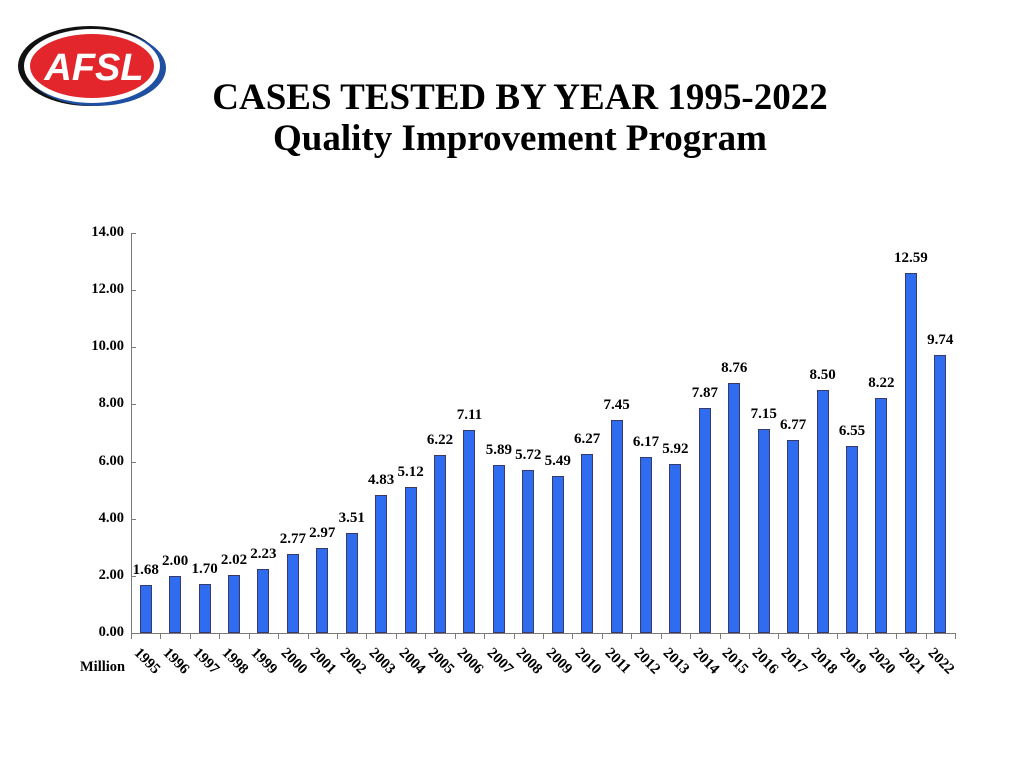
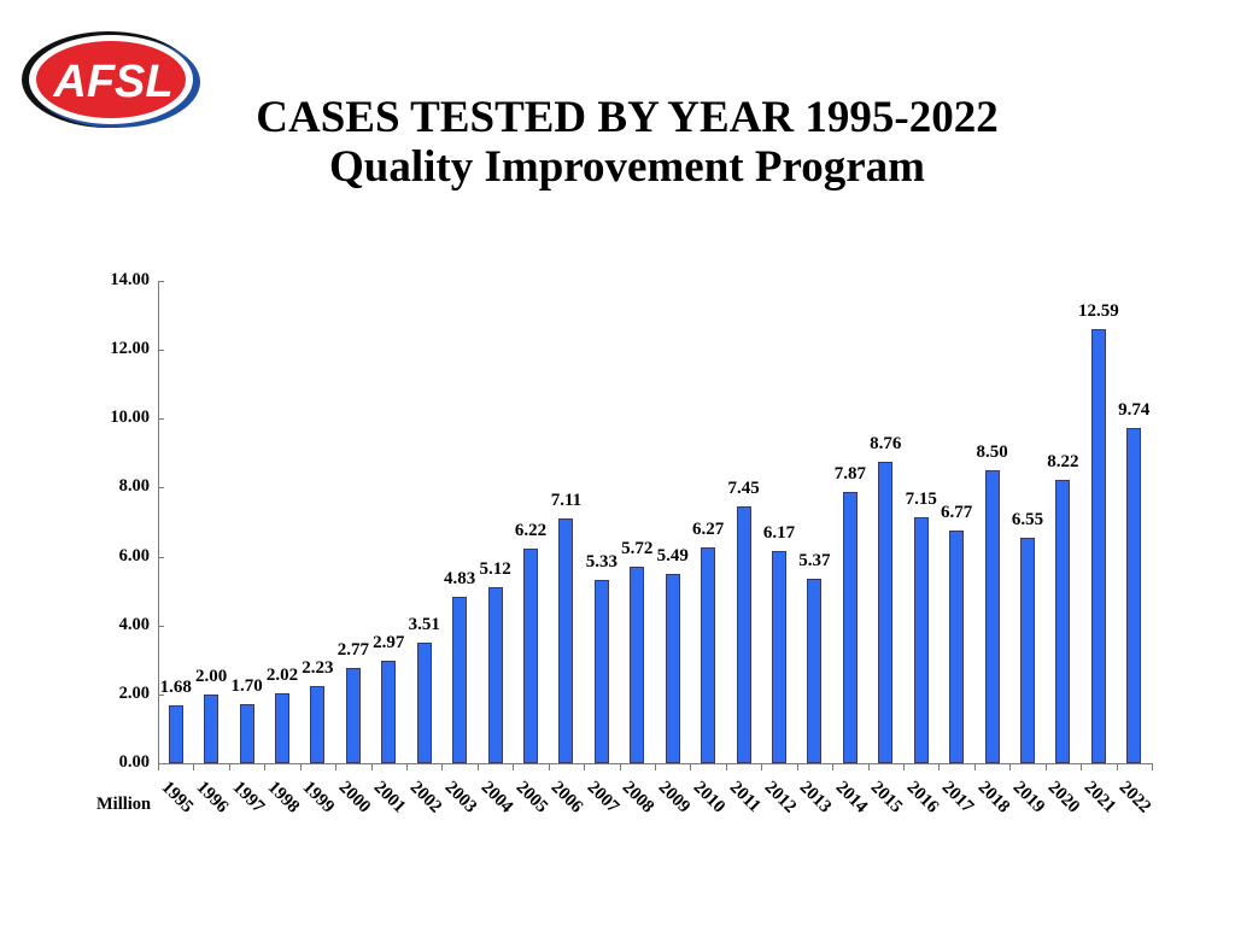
2007: 5.89 -> 5.33
2013: 5.92 -> 5.37
